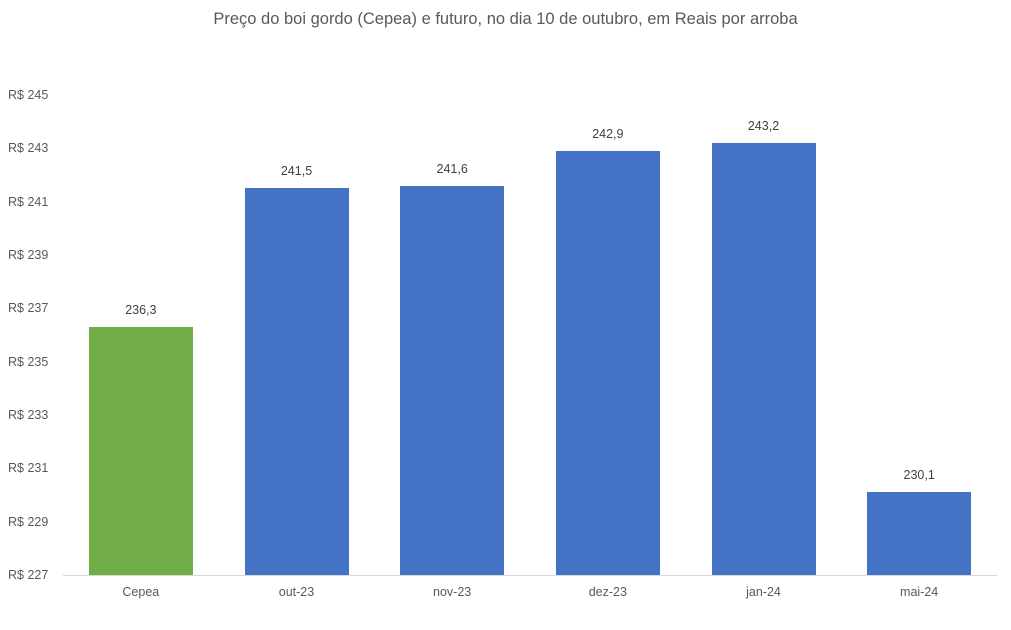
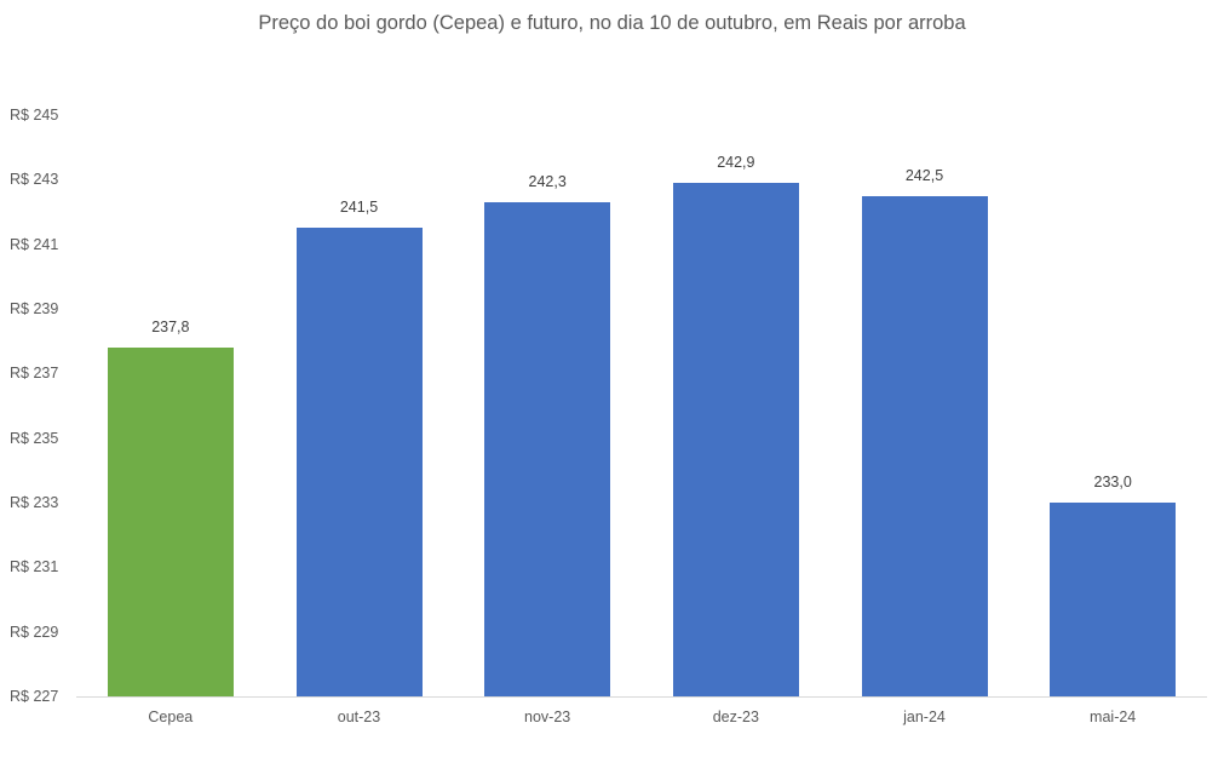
Cepea: 236,3 -> 237,8
nov-23: 241,6 -> 242,3
jan-24: 243,2 -> 242,5
mai-24: 230,1 -> 233,0
